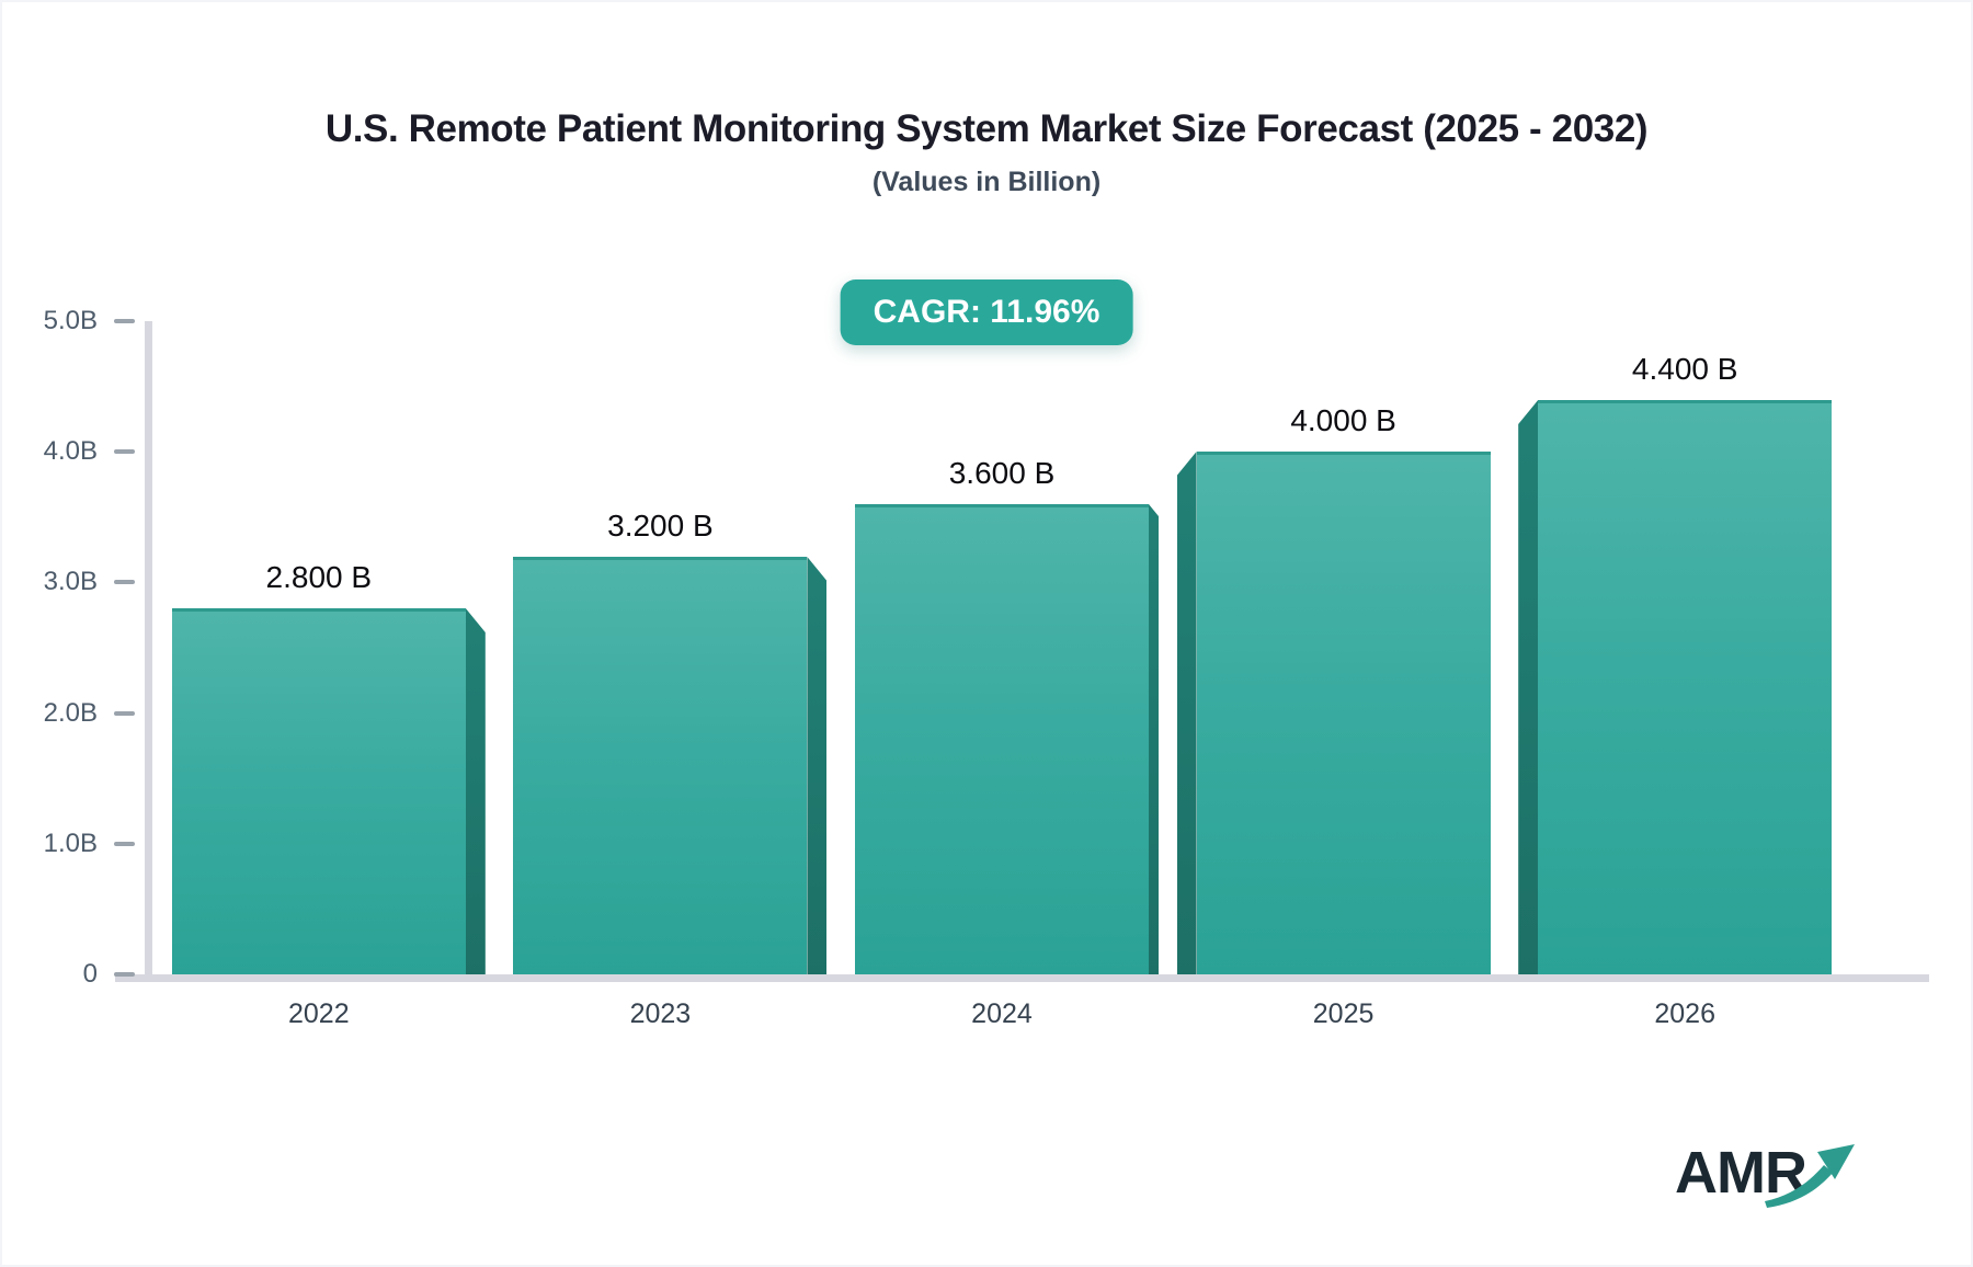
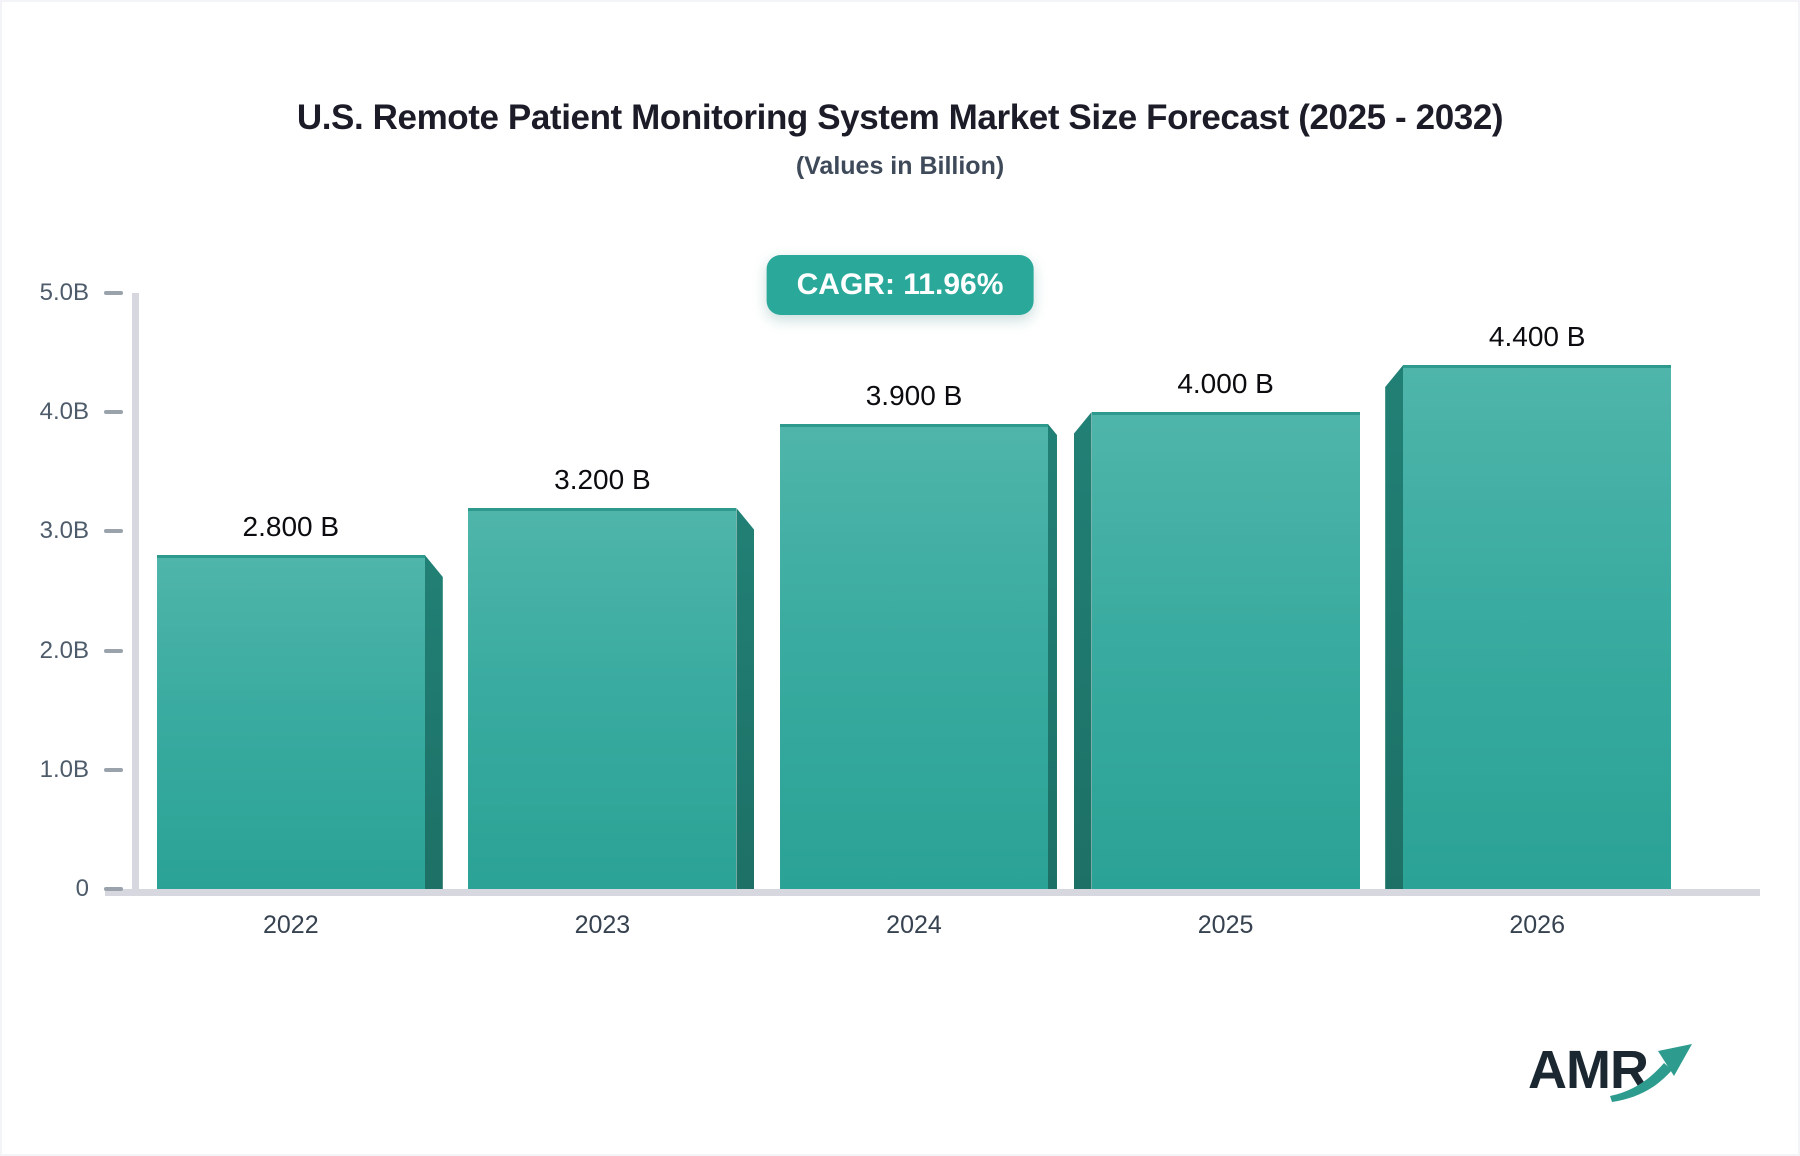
2024: 3.600 -> 3.900
